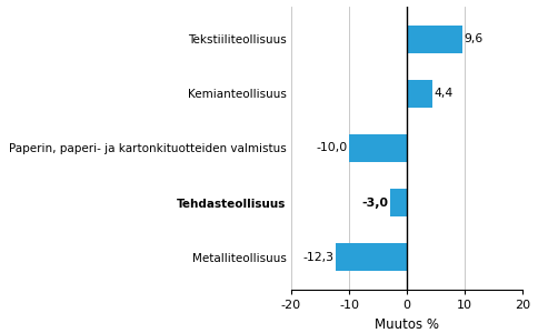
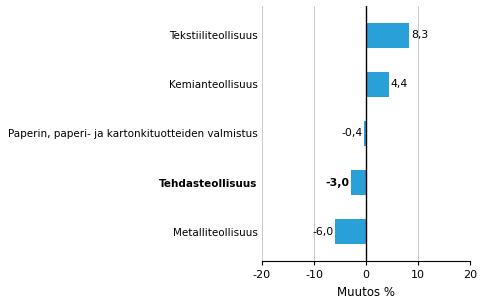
Tekstiiliteollisuus: 9,6 -> 8,3
Paperin, paperi- ja kartonkituotteiden valmistus: -10,0 -> -0,4
Metalliteollisuus: -12,3 -> -6,0
